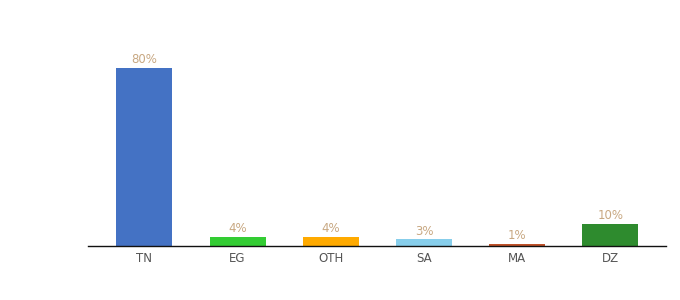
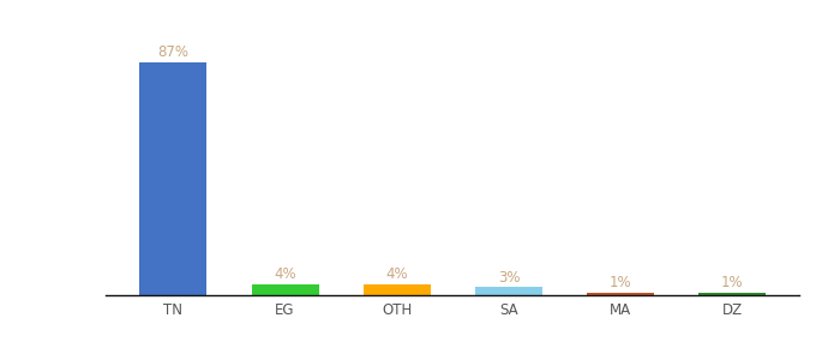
TN: 80% -> 87%
DZ: 10% -> 1%
